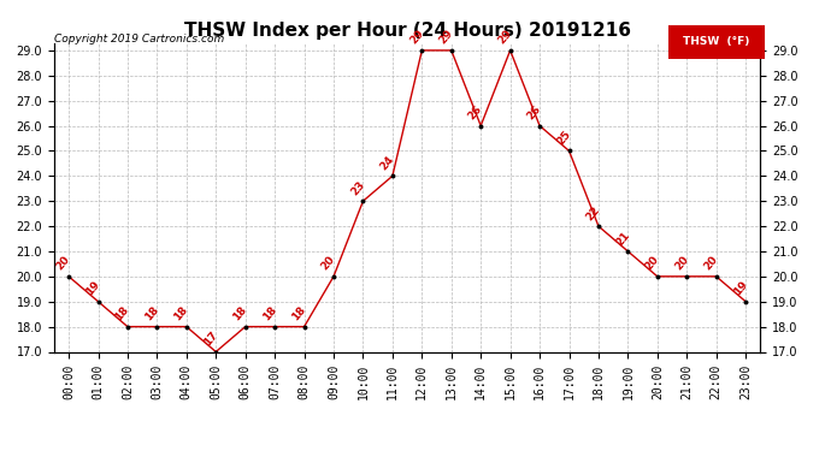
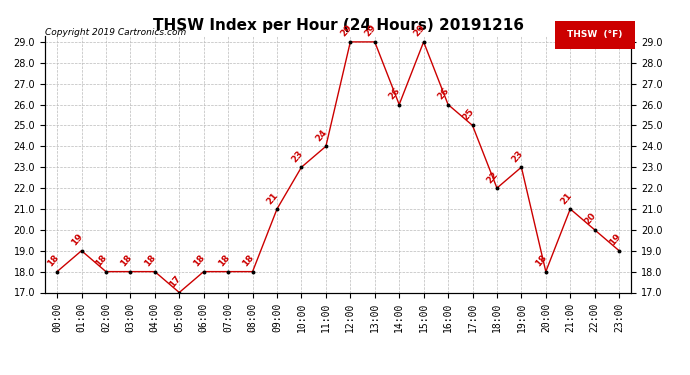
00:00: 20 -> 18
09:00: 20 -> 21
19:00: 21 -> 23
20:00: 20 -> 18
21:00: 20 -> 21
